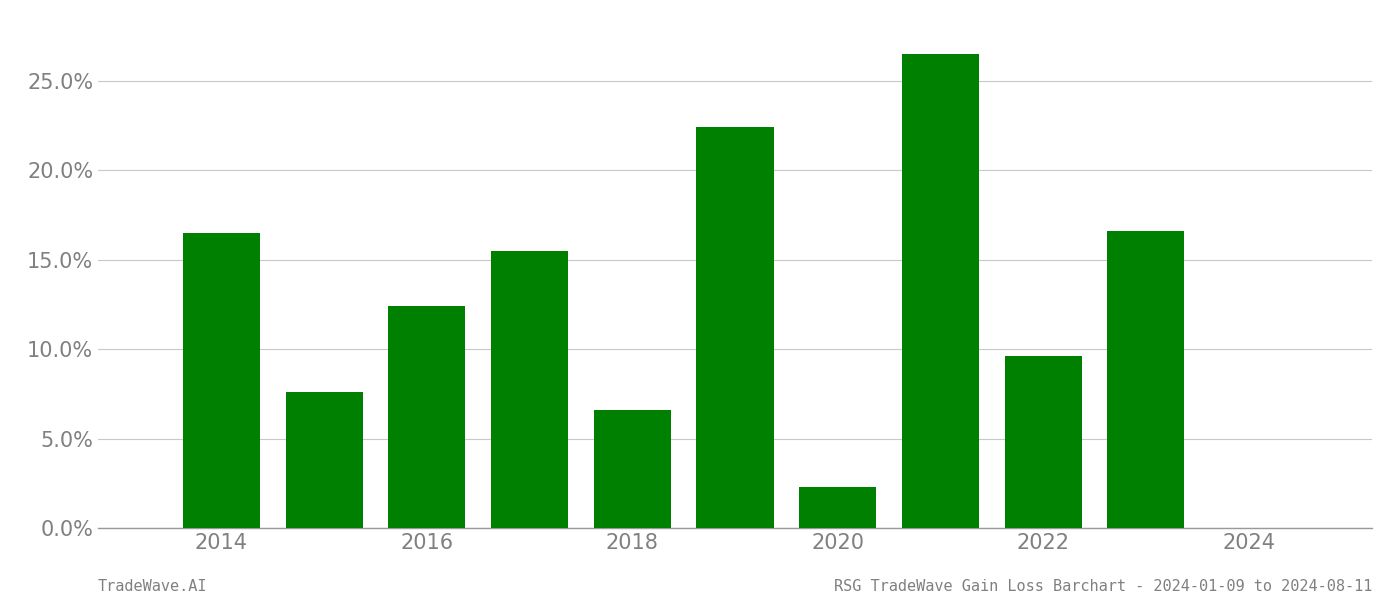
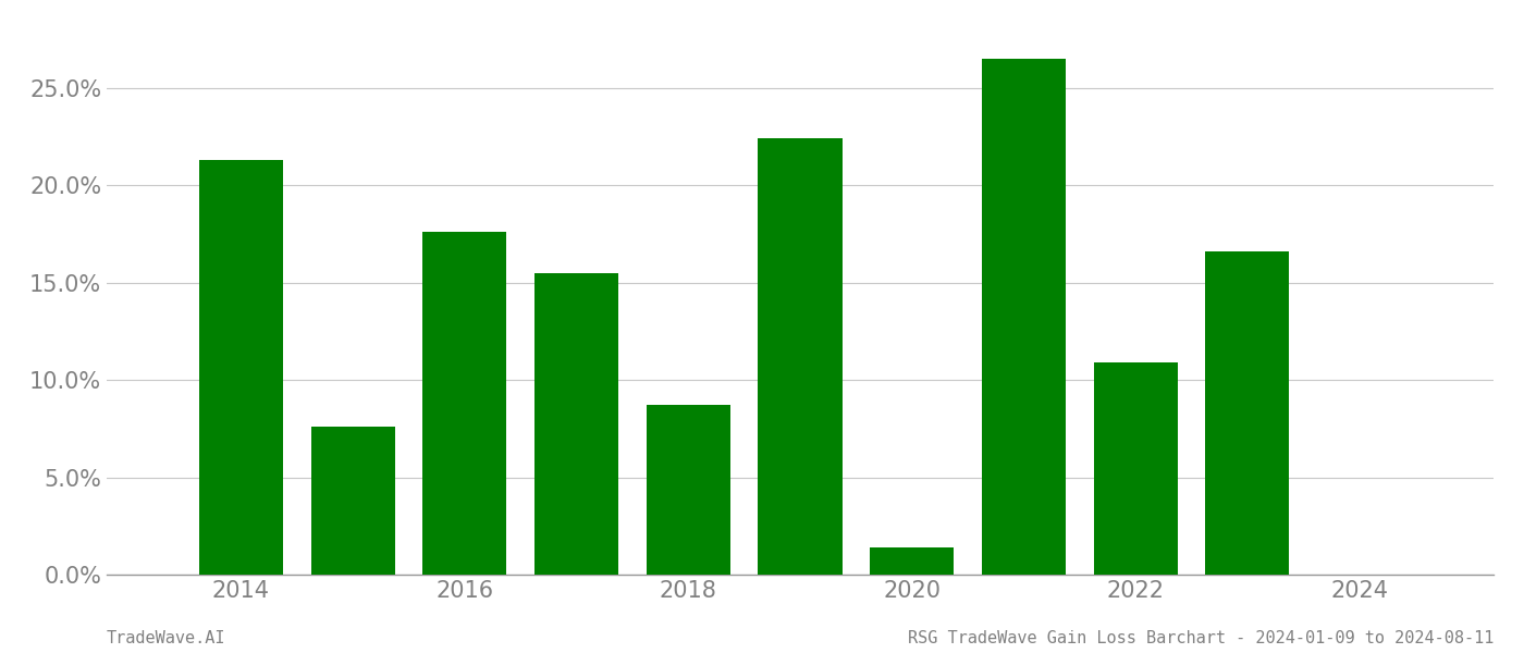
2014: 16.5% -> 21.3%
2016: 12.4% -> 17.6%
2018: 6.6% -> 8.7%
2020: 2.3% -> 1.4%
2022: 9.6% -> 10.9%
